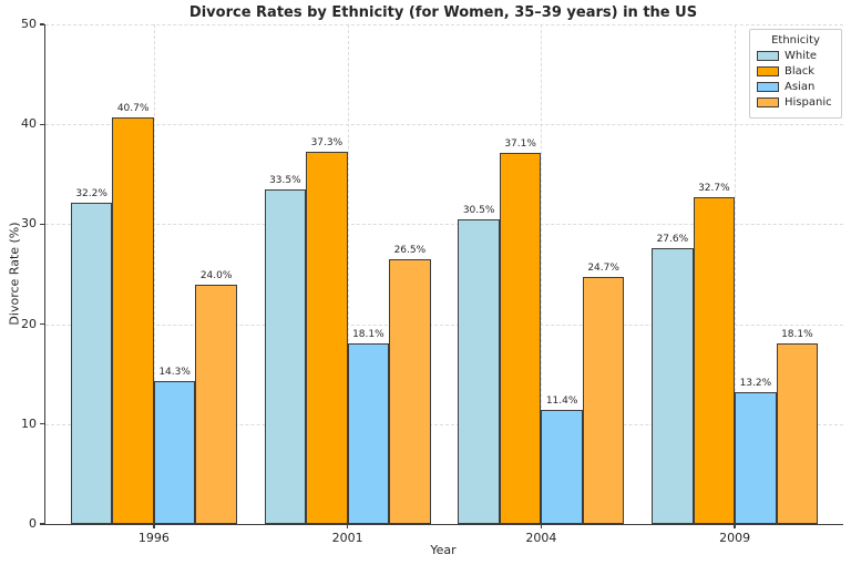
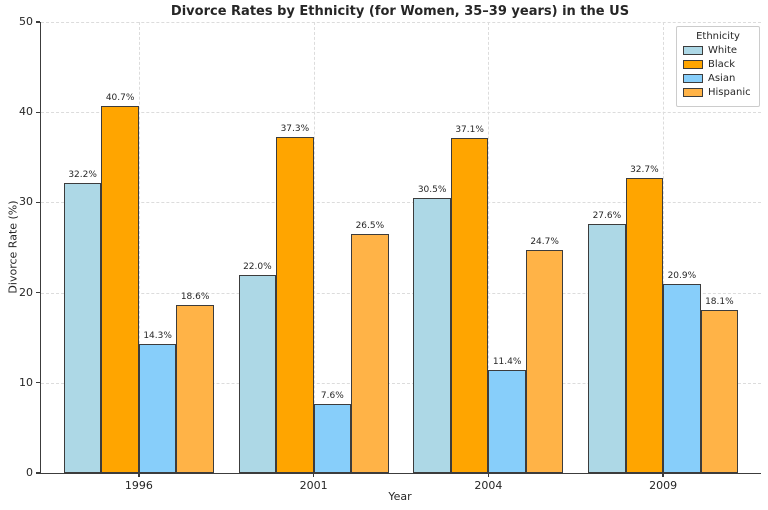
Hispanic/1996: 24.0% -> 18.6%
White/2001: 33.5% -> 22.0%
Asian/2001: 18.1% -> 7.6%
Asian/2009: 13.2% -> 20.9%
